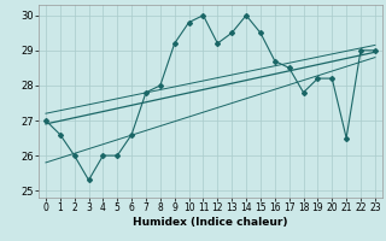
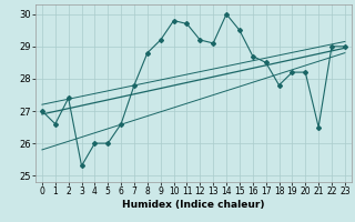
2: 26.0 -> 27.4
8: 28.0 -> 28.8
11: 30.0 -> 29.7
13: 29.5 -> 29.1
